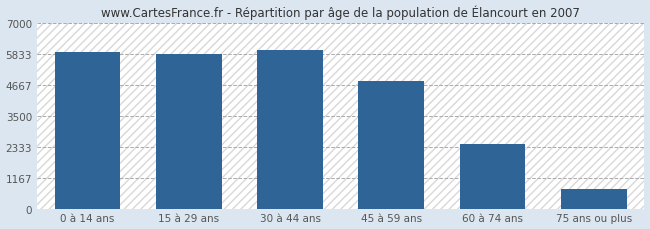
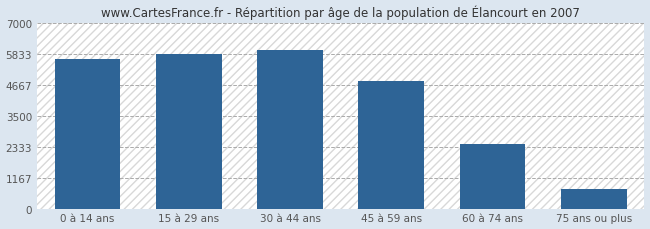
0 à 14 ans: 5900 -> 5650
